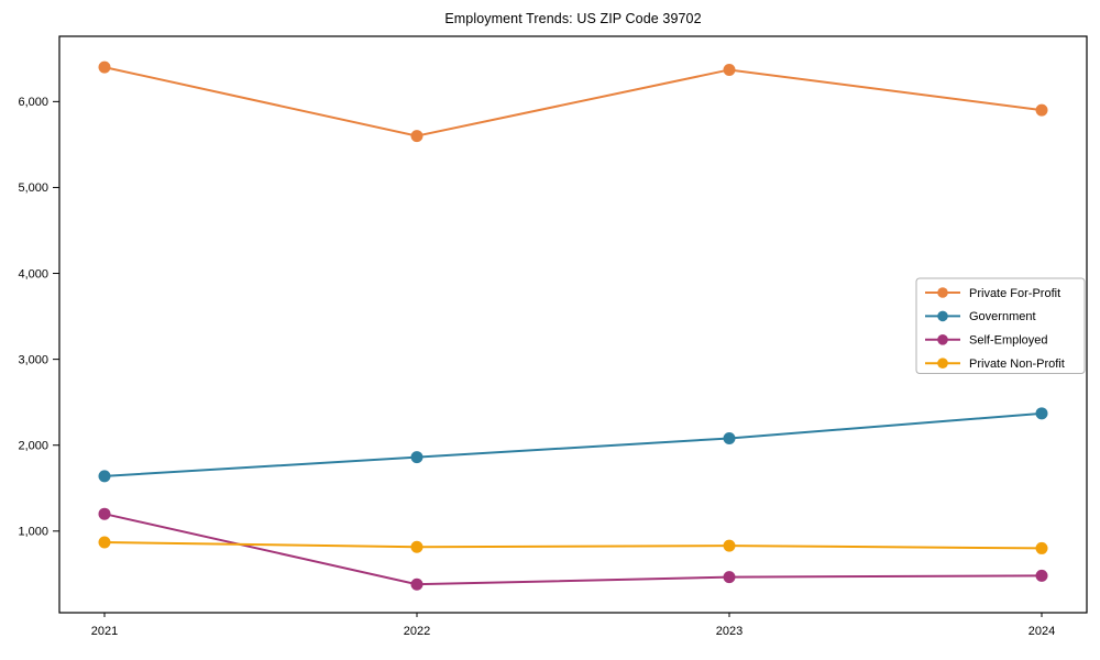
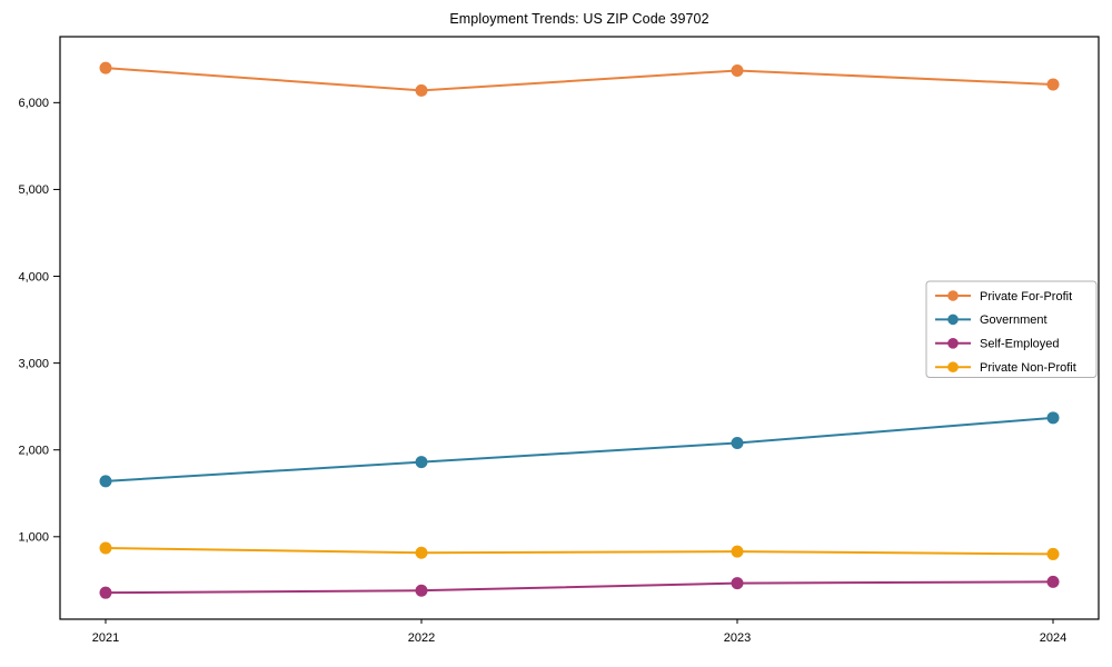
Self-Employed/2021: 1200 -> 400
Private For-Profit/2022: 5600 -> 6100
Private For-Profit/2024: 5900 -> 6200
